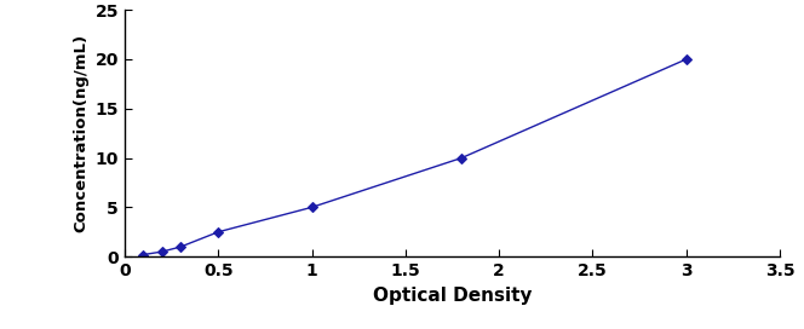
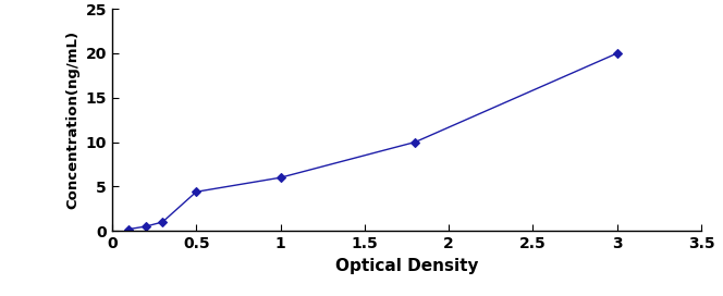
0.5: 2.5 -> 4.4
1: 5.0 -> 6.0
